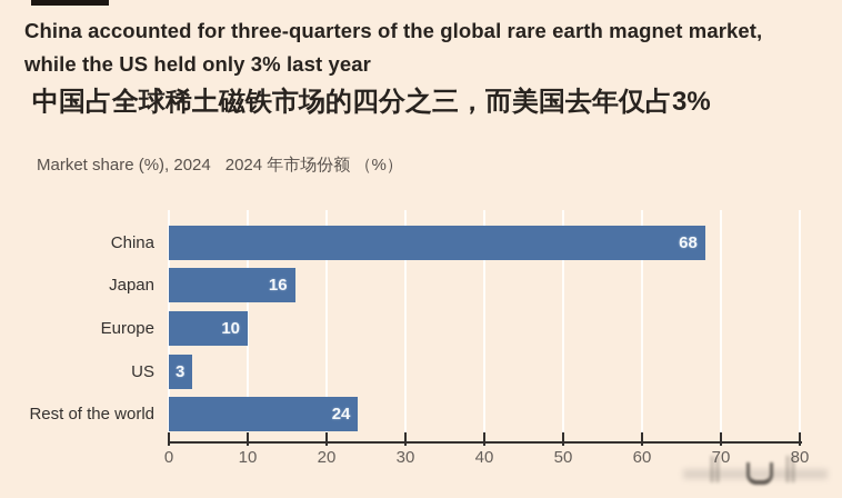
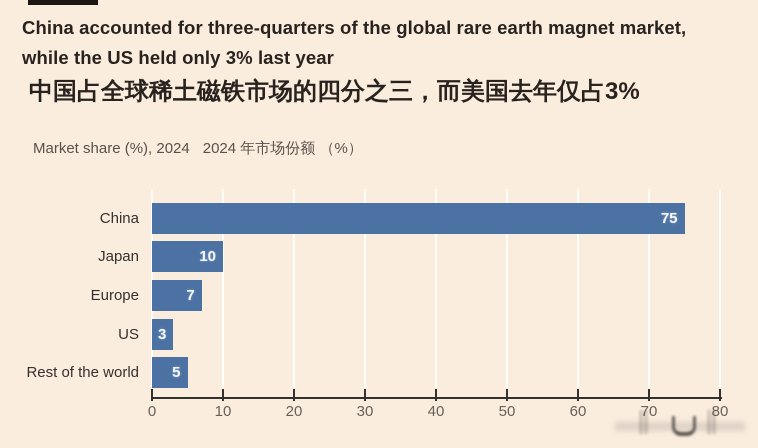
China: 68 -> 75
Japan: 16 -> 10
Europe: 10 -> 7
Rest of the world: 24 -> 5
